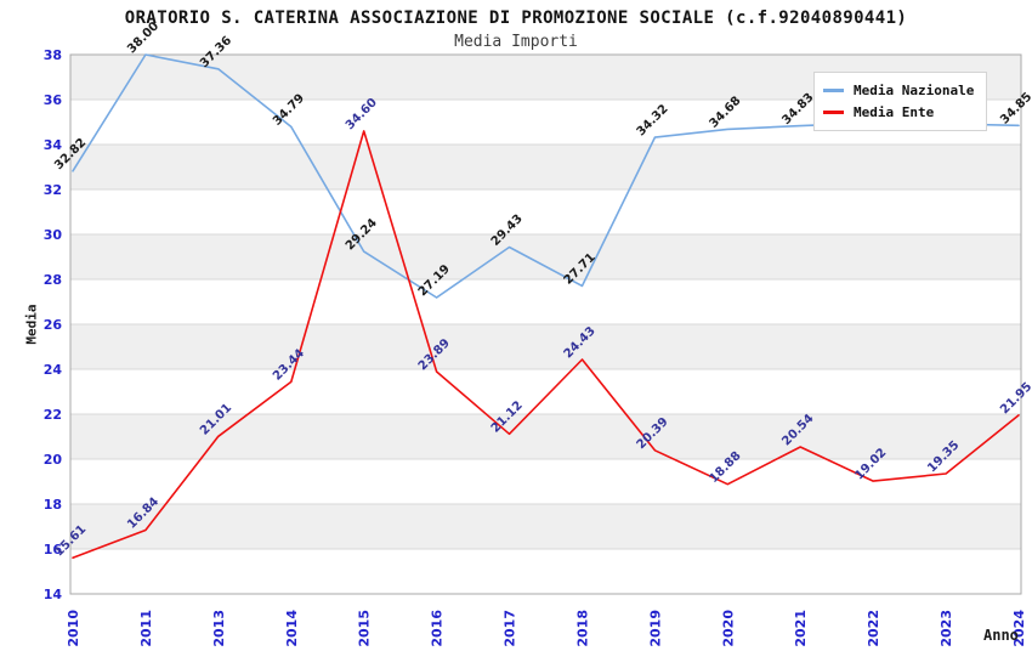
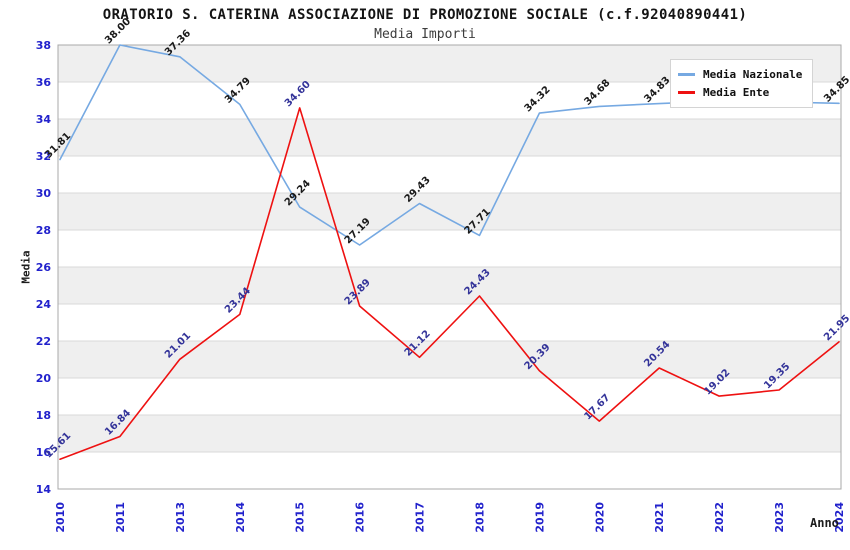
Media Nazionale/2010: 32.82 -> 31.81
Media Ente/2020: 18.88 -> 17.67
